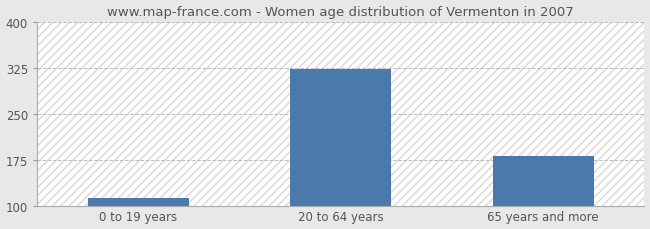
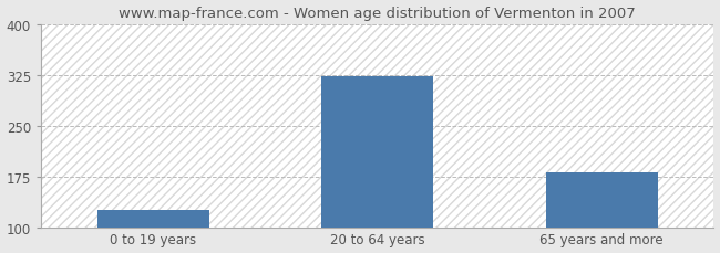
0 to 19 years: 113 -> 126
